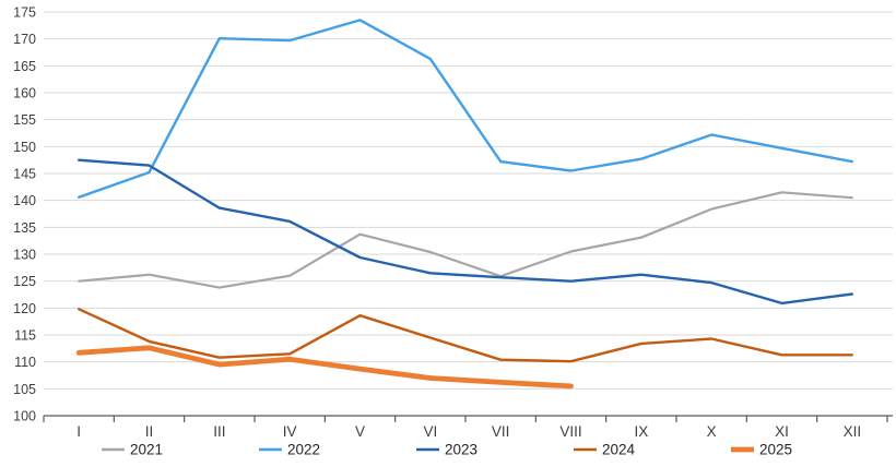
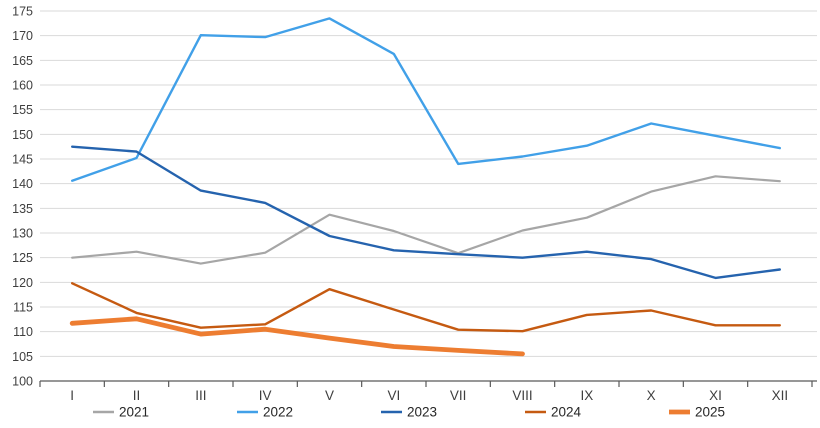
2022/VII: 147 -> 144
